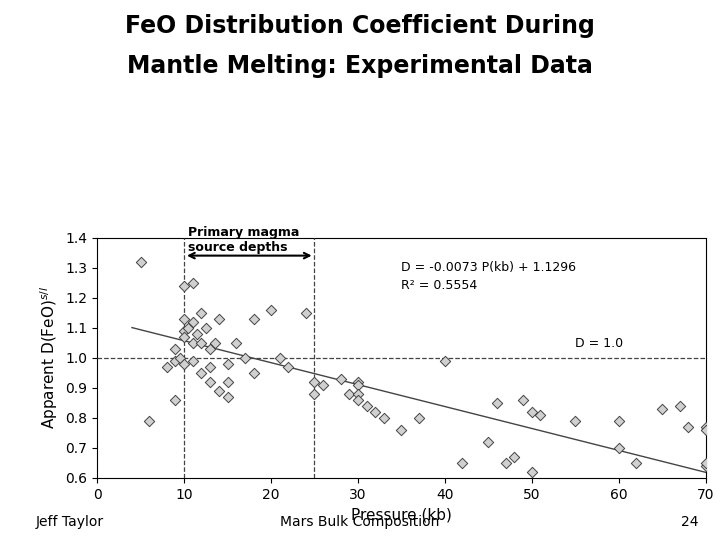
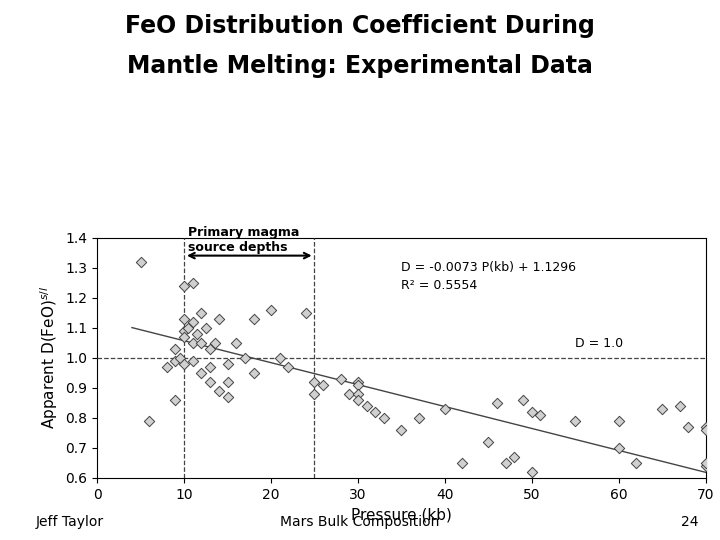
40: 0.99 -> 0.83
